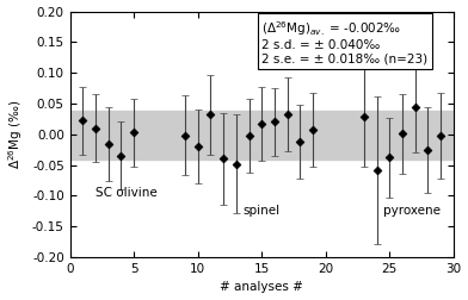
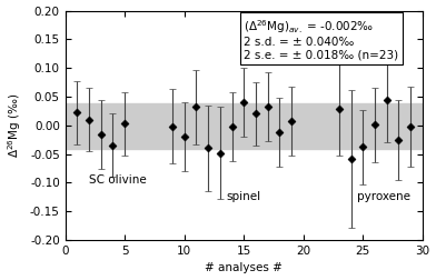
15: 0.017 -> 0.040
